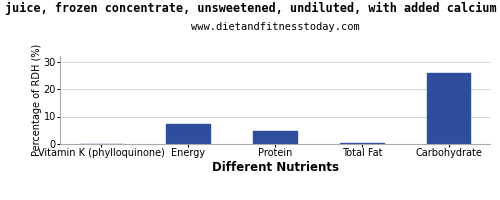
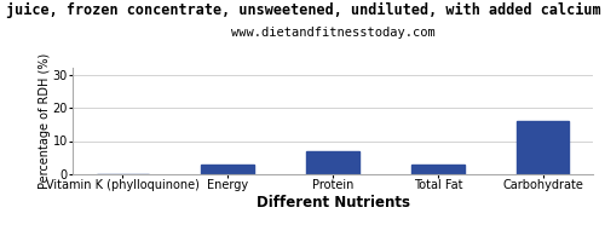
Energy: 7.2 -> 3.0
Protein: 4.6 -> 7.0
Total Fat: 0.2 -> 3.0
Carbohydrate: 26.0 -> 16.0
